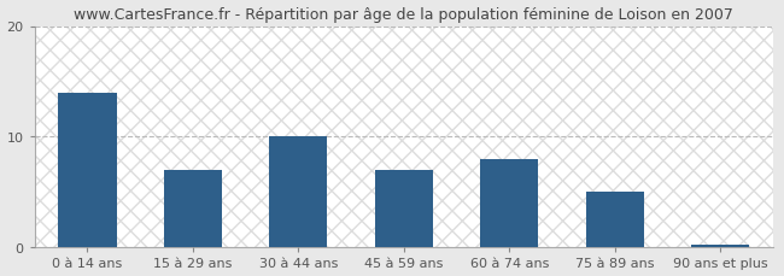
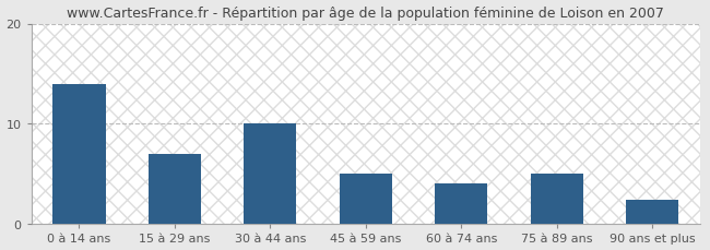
45 à 59 ans: 7.0 -> 5.0
60 à 74 ans: 8.0 -> 4.0
90 ans et plus: 0.2 -> 2.4
